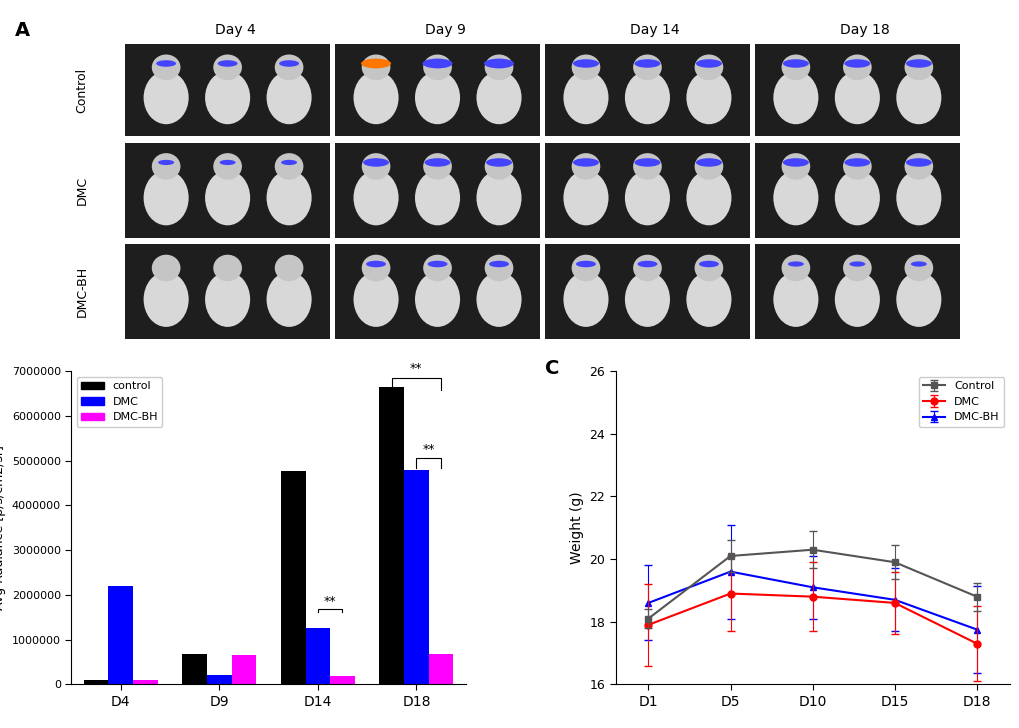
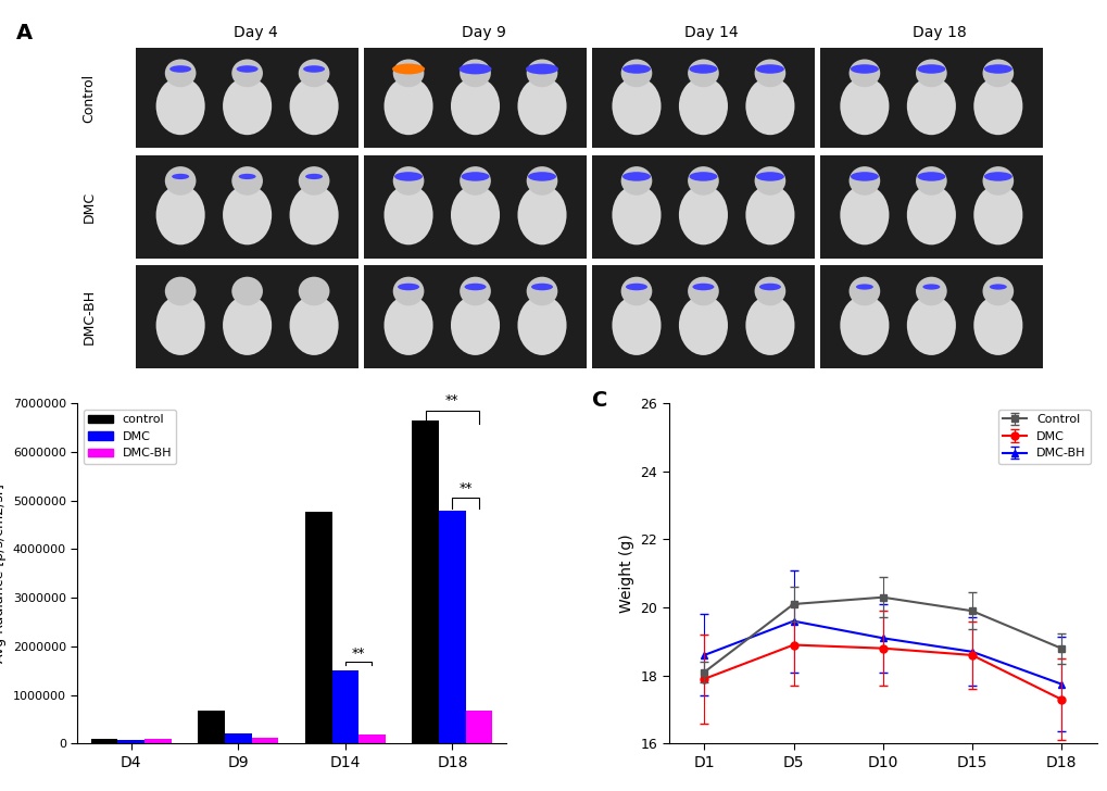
DMC/D4: 2200000 -> 80000
DMC-BH/D9: 650000 -> 120000
DMC/D14: 1250000 -> 1500000
